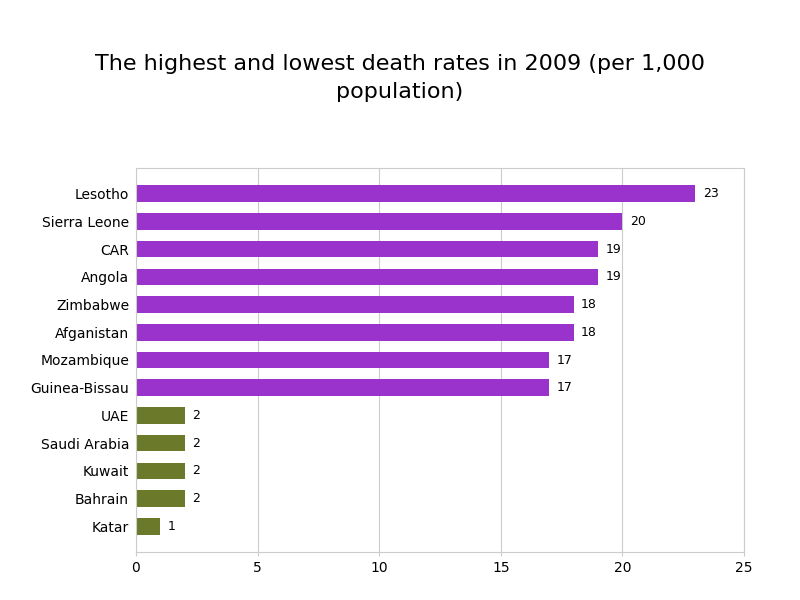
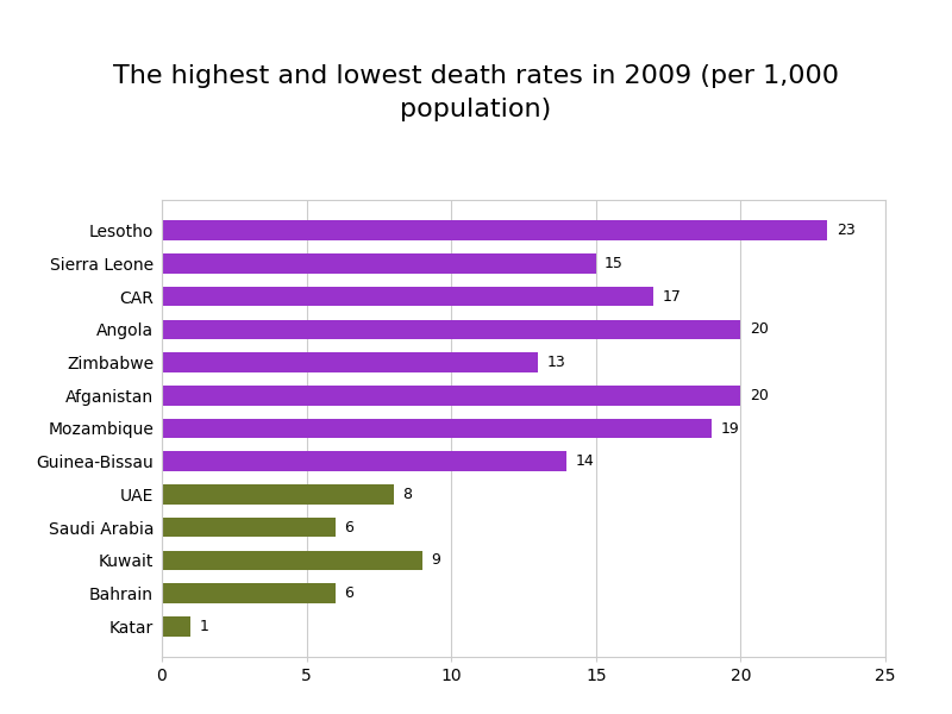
Sierra Leone: 20 -> 15
CAR: 19 -> 17
Angola: 19 -> 20
Zimbabwe: 18 -> 13
Afganistan: 18 -> 20
Mozambique: 17 -> 19
Guinea-Bissau: 17 -> 14
UAE: 2 -> 8
Saudi Arabia: 2 -> 6
Kuwait: 2 -> 9
Bahrain: 2 -> 6
